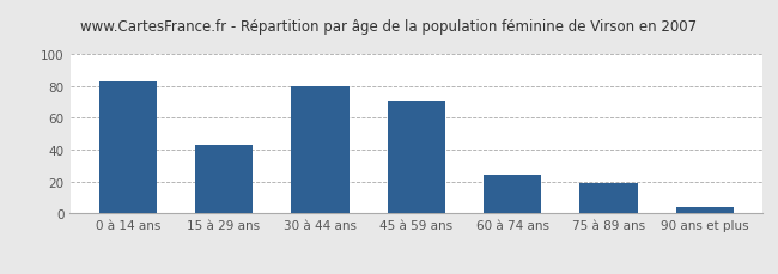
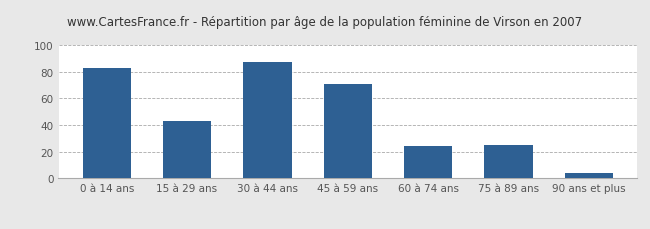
30 à 44 ans: 80 -> 87
75 à 89 ans: 19 -> 25
